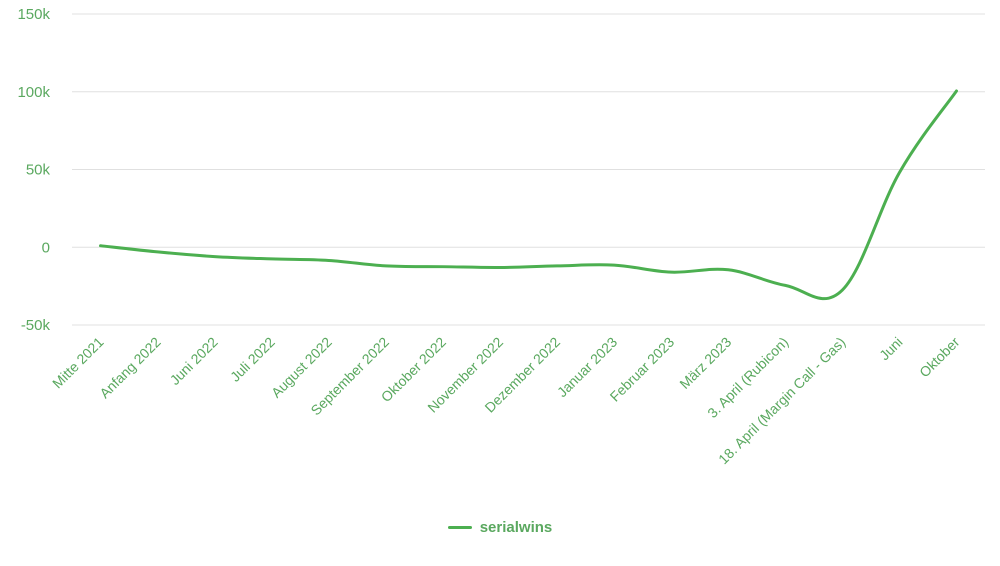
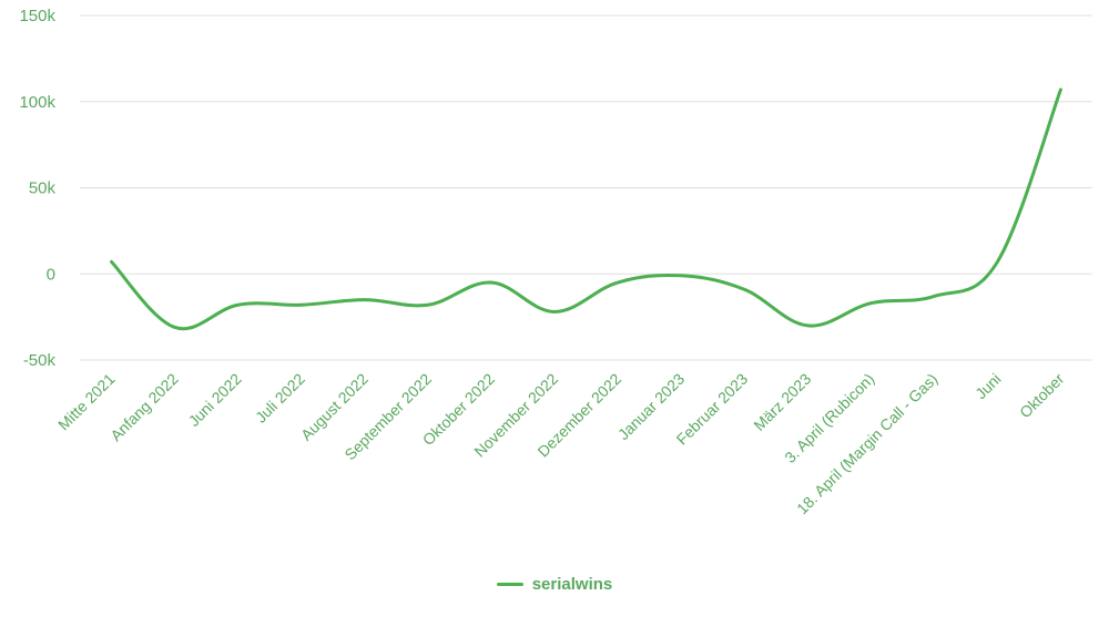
Mitte 2021: 1k -> 7k
Anfang 2022: -3k -> -31k
Juni 2022: -6k -> -18k
Juli 2022: -8k -> -18k
August 2022: -8k -> -15k
September 2022: -12k -> -18k
Oktober 2022: -12k -> -5k
November 2022: -13k -> -22k
Dezember 2022: -12k -> -5k
Januar 2023: -12k -> -1k
Februar 2023: -16k -> -9k
März 2023: -14k -> -30k
3. April (Rubicon): -24k -> -17k
18. April (Margin Call - Gas): -28k -> -13k
Juni: 48k -> 7k
Oktober: 100k -> 107k
